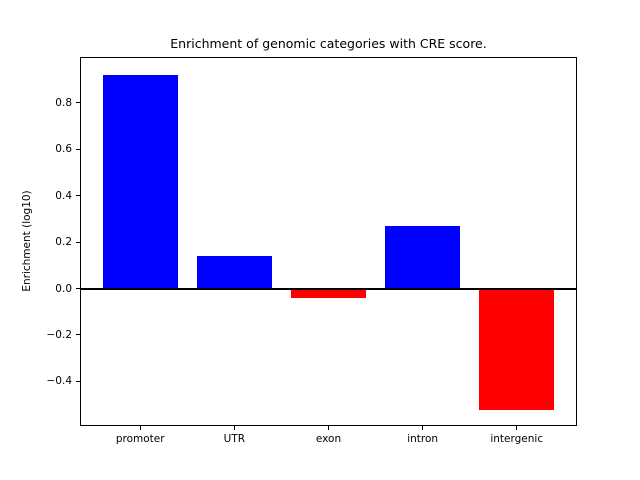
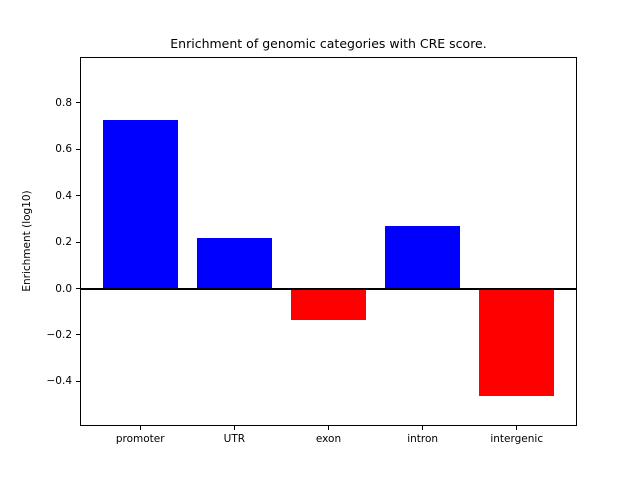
promoter: 0.93 -> 0.73
UTR: 0.14 -> 0.22
exon: -0.04 -> -0.13
intergenic: -0.52 -> -0.46
